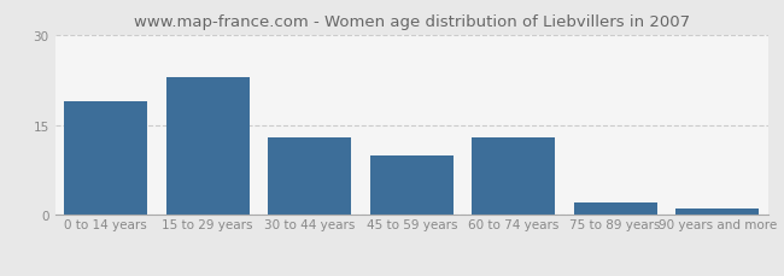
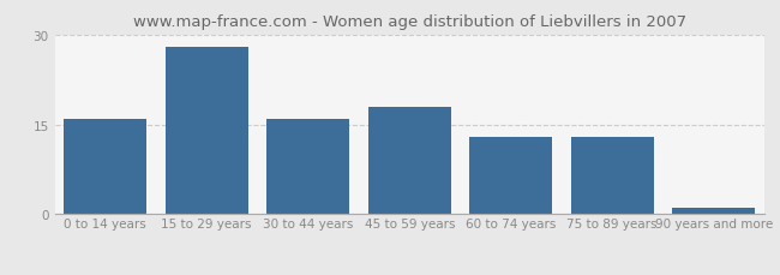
0 to 14 years: 19 -> 16
15 to 29 years: 23 -> 28
30 to 44 years: 13 -> 16
45 to 59 years: 10 -> 18
75 to 89 years: 2 -> 13
